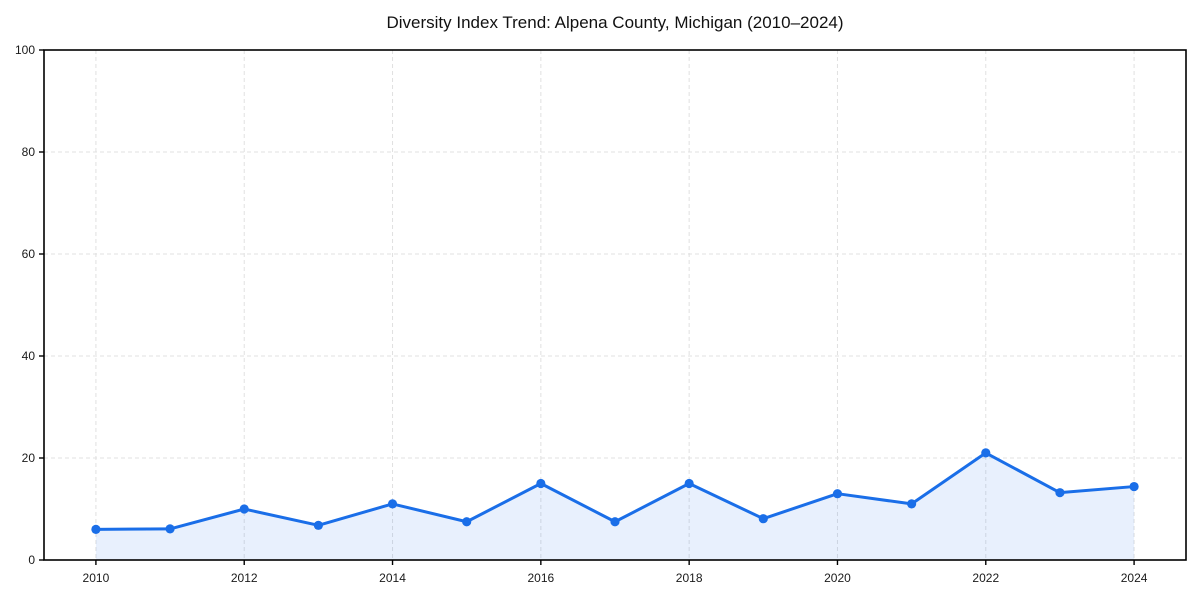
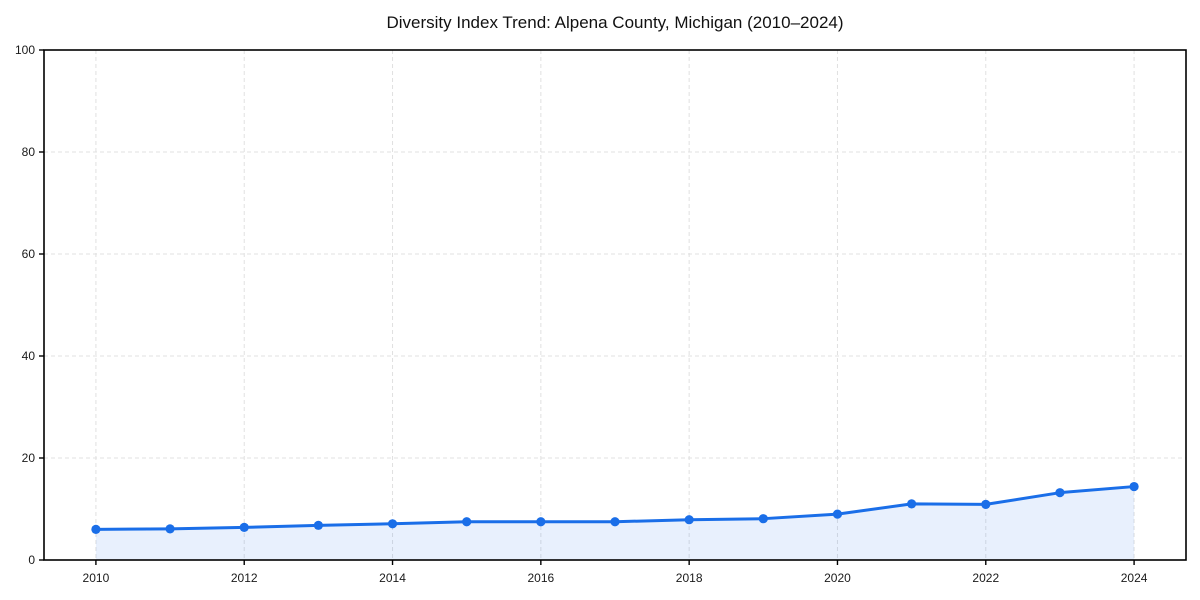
2012: 10 -> 6
2014: 11 -> 7
2016: 15 -> 8
2018: 15 -> 8
2020: 13 -> 9
2022: 21 -> 11
